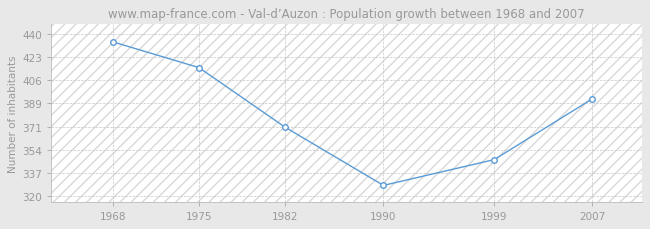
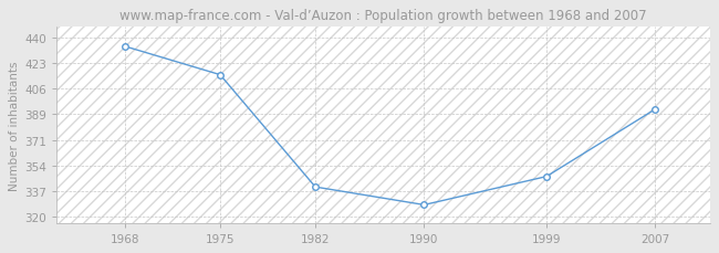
1982: 371 -> 340
